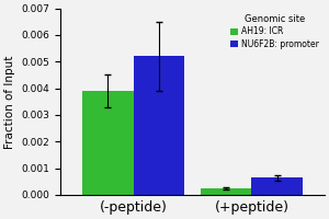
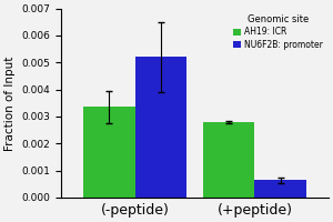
AH19: ICR/(-peptide): 0.00390 -> 0.00335
AH19: ICR/(+peptide): 0.00025 -> 0.00280
